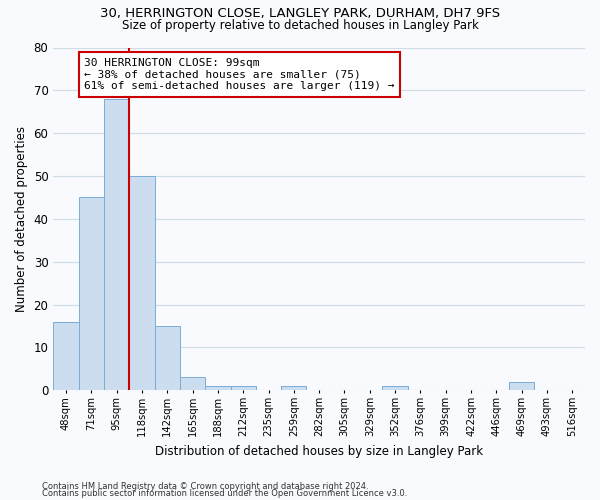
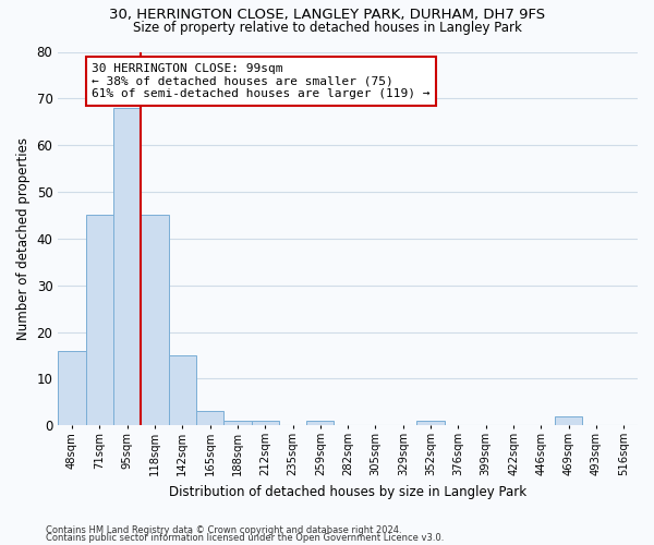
118sqm: 50 -> 45
